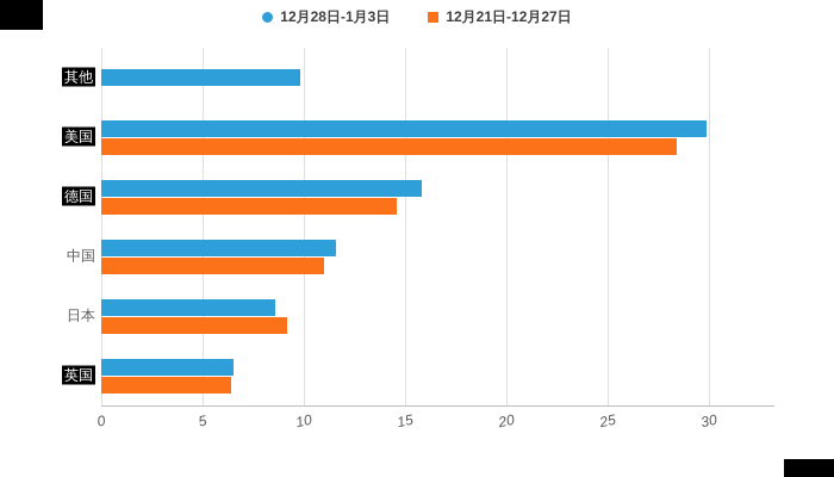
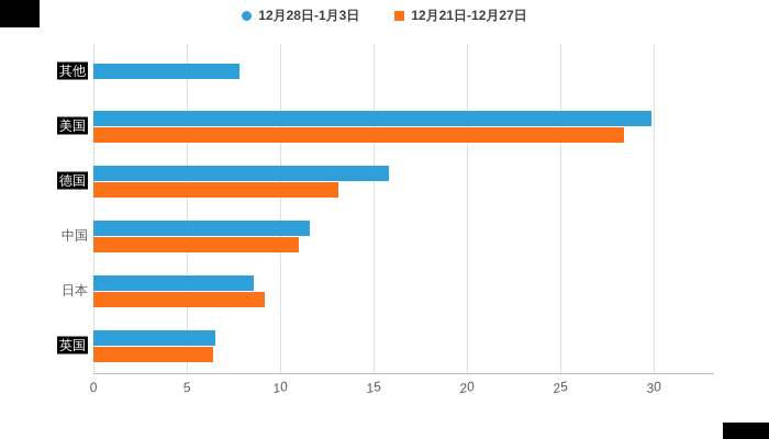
12月28日-1月3日/其他: 9.8 -> 7.8
12月21日-12月27日/德国: 14.6 -> 13.1
